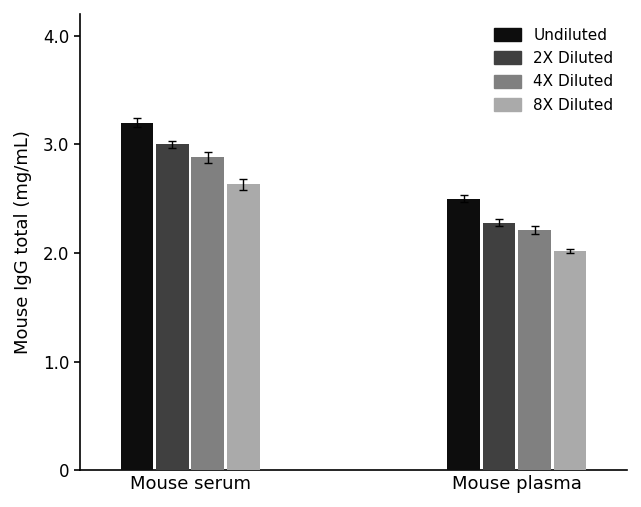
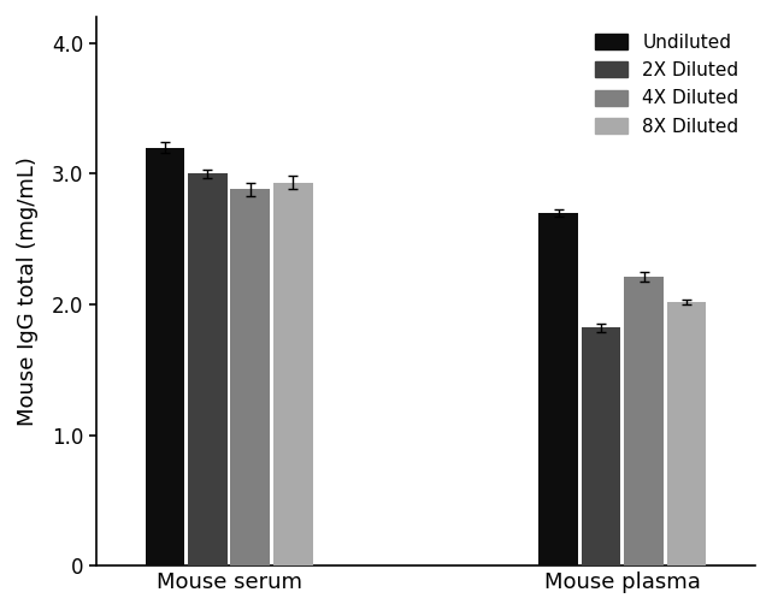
8X Diluted/Mouse serum: 2.63 -> 2.93
Undiluted/Mouse plasma: 2.5 -> 2.7
2X Diluted/Mouse plasma: 2.28 -> 1.82
